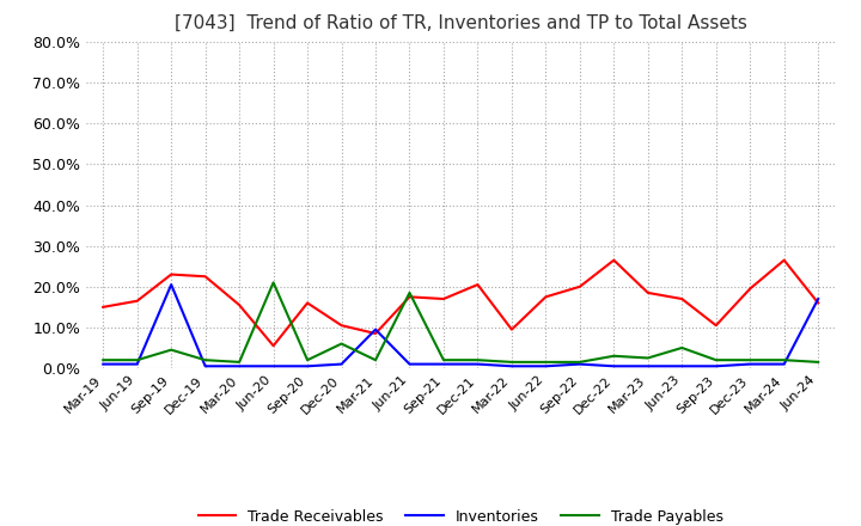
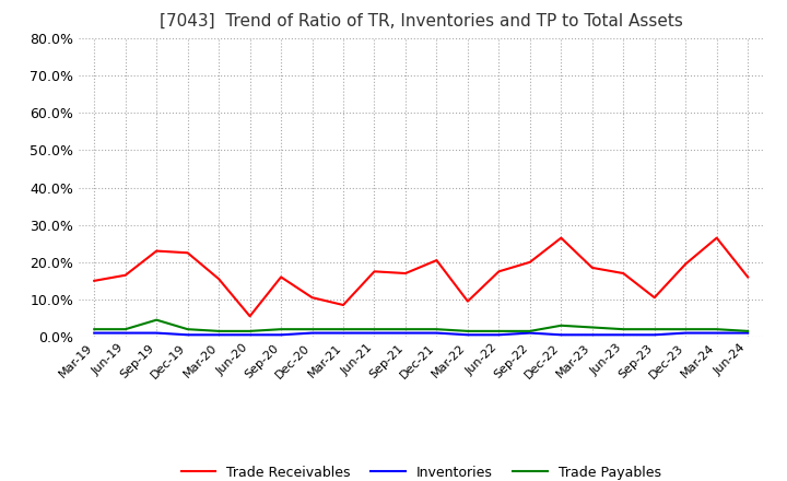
Inventories/Sep-19: 20.5% -> 1.0%
Trade Payables/Jun-20: 21.0% -> 1.5%
Trade Payables/Dec-20: 6.0% -> 2.0%
Inventories/Mar-21: 9.5% -> 1.0%
Trade Payables/Jun-21: 18.5% -> 2.0%
Trade Payables/Jun-23: 5.0% -> 2.0%
Inventories/Jun-24: 17.0% -> 1.0%
